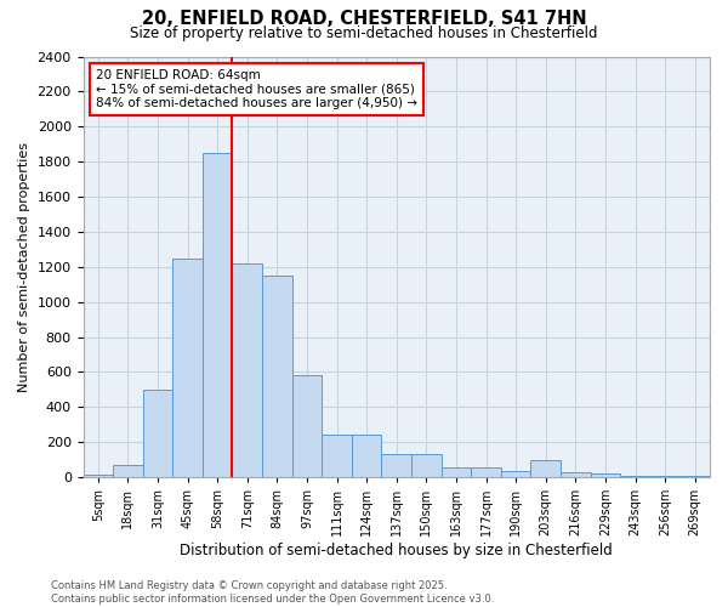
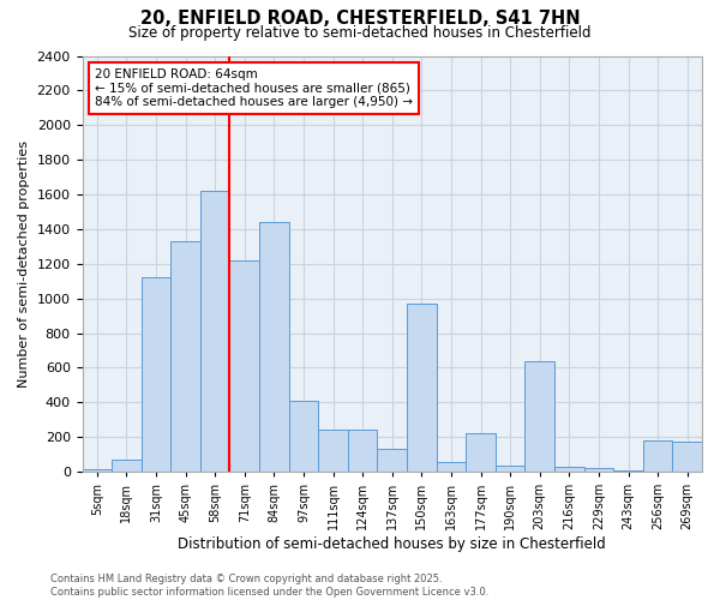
31sqm: 500 -> 1120
45sqm: 1250 -> 1330
58sqm: 1850 -> 1620
84sqm: 1150 -> 1440
97sqm: 580 -> 410
150sqm: 130 -> 970
177sqm: 60 -> 220
203sqm: 100 -> 640
256sqm: 0 -> 180
269sqm: 0 -> 170
